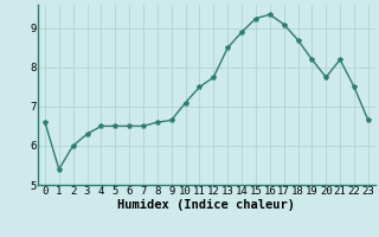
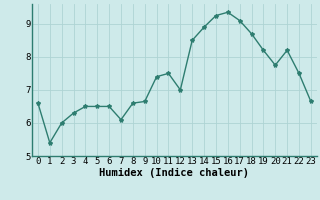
7: 6.50 -> 6.10
10: 7.10 -> 7.40
12: 7.75 -> 7.00
